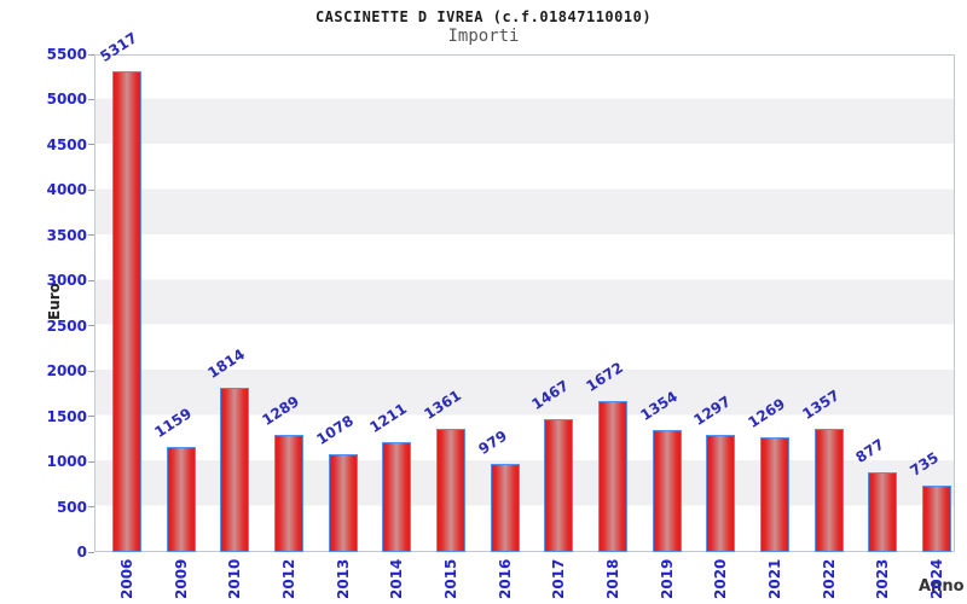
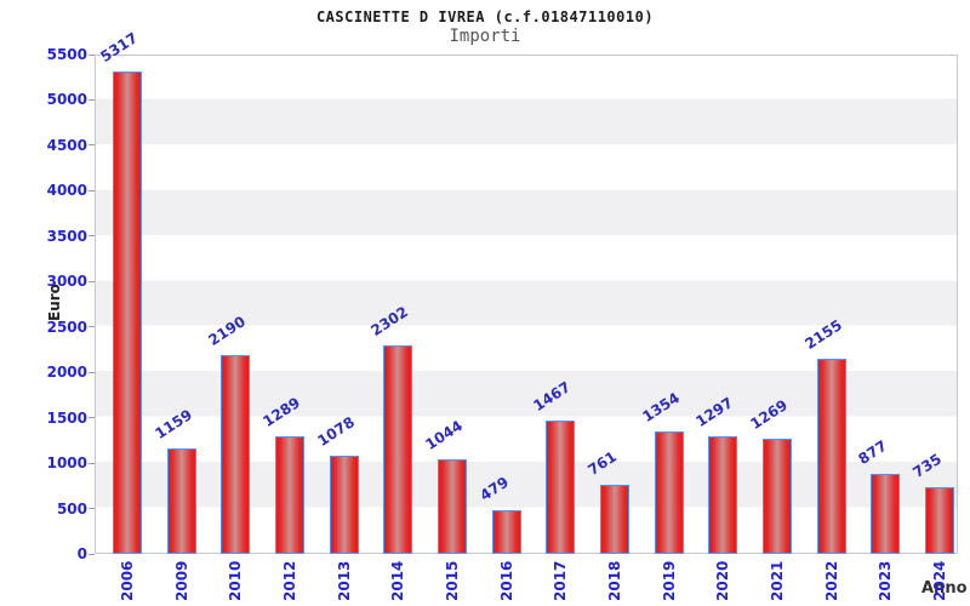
2010: 1814 -> 2190
2014: 1211 -> 2302
2015: 1361 -> 1044
2016: 979 -> 479
2018: 1672 -> 761
2022: 1357 -> 2155
